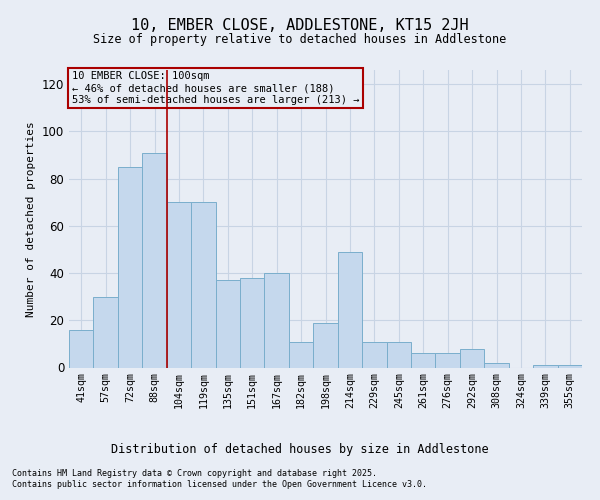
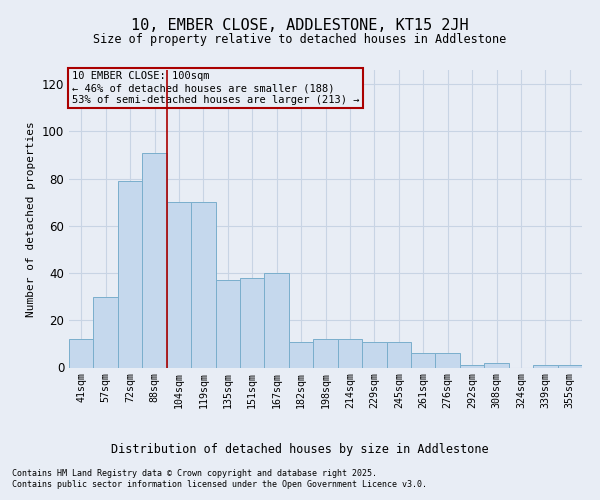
41sqm: 16 -> 12
72sqm: 85 -> 79
198sqm: 19 -> 12
214sqm: 49 -> 12
292sqm: 8 -> 1
